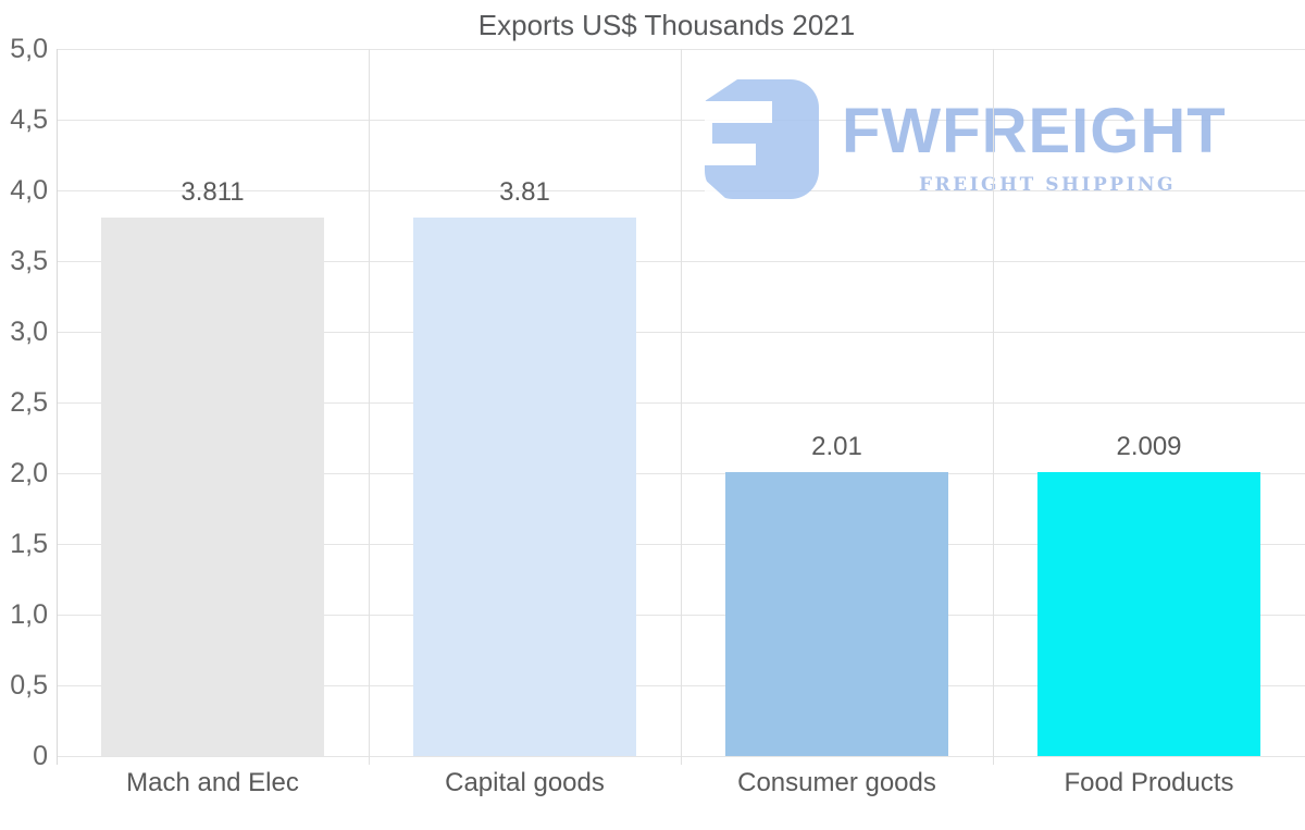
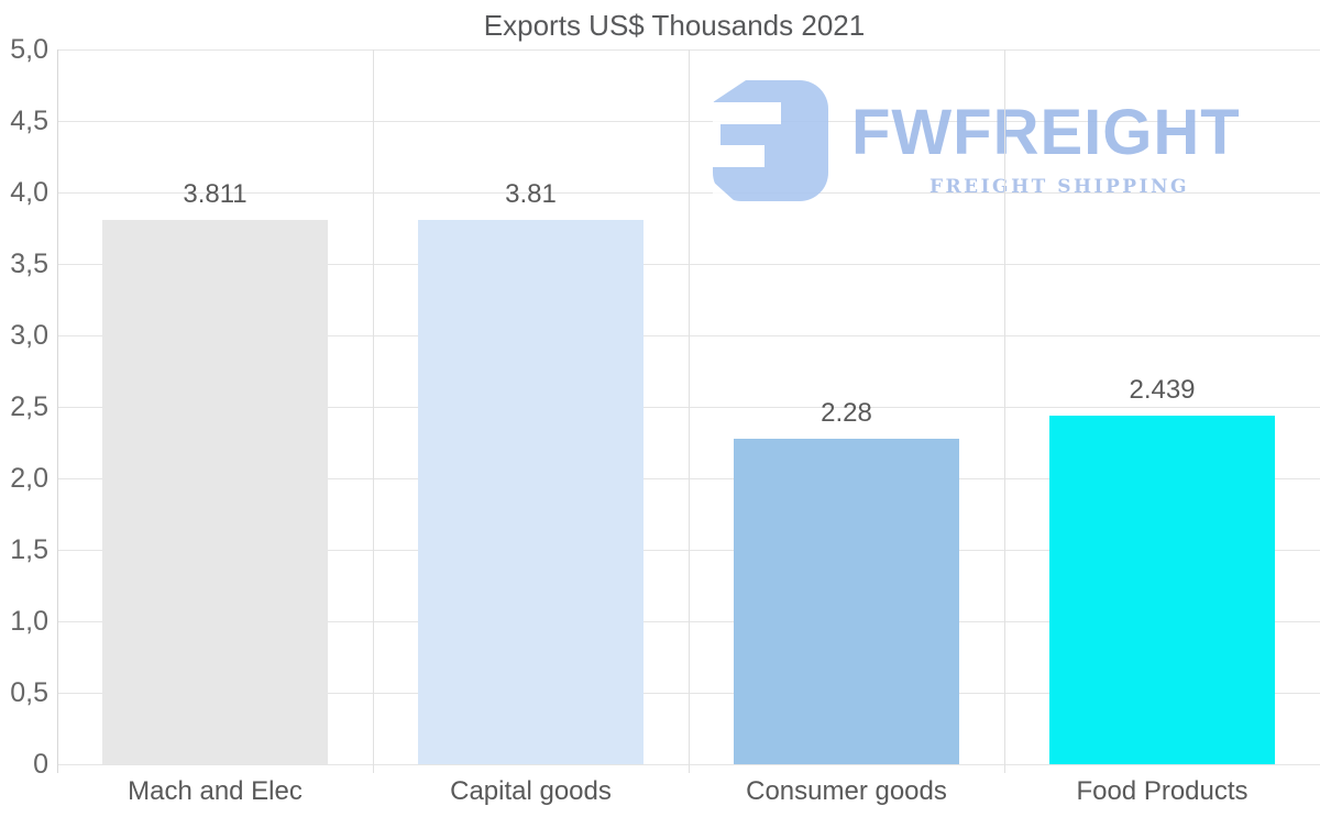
Consumer goods: 2.01 -> 2.28
Food Products: 2.009 -> 2.439
